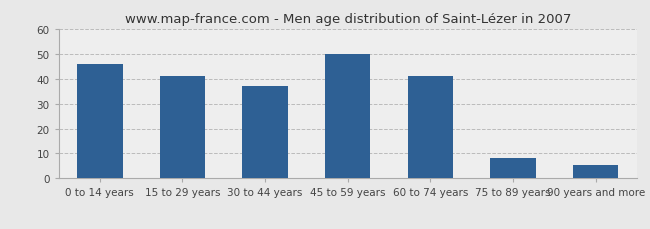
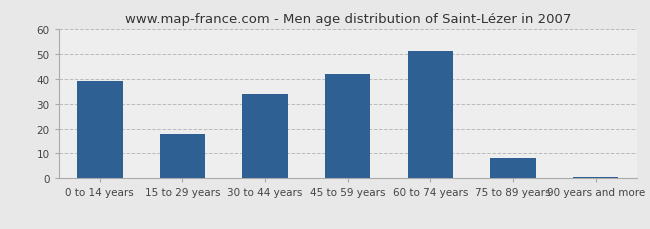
0 to 14 years: 46.0 -> 39.0
15 to 29 years: 41.0 -> 18.0
30 to 44 years: 37.0 -> 34.0
45 to 59 years: 50.0 -> 42.0
60 to 74 years: 41.0 -> 51.0
90 years and more: 5.5 -> 0.5
